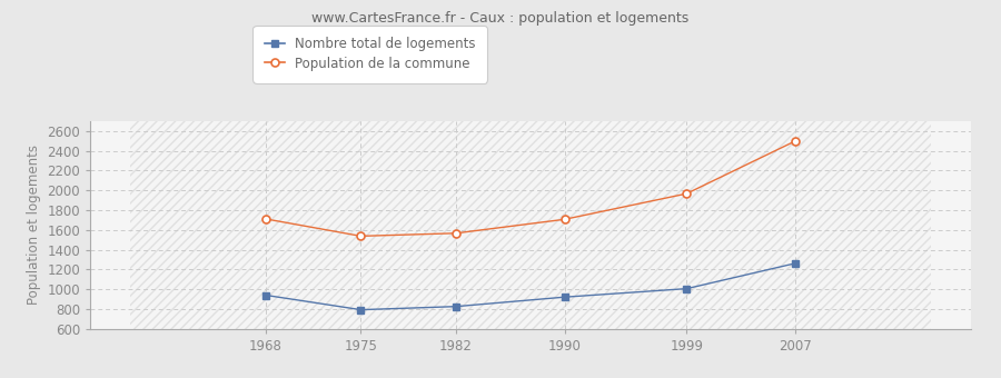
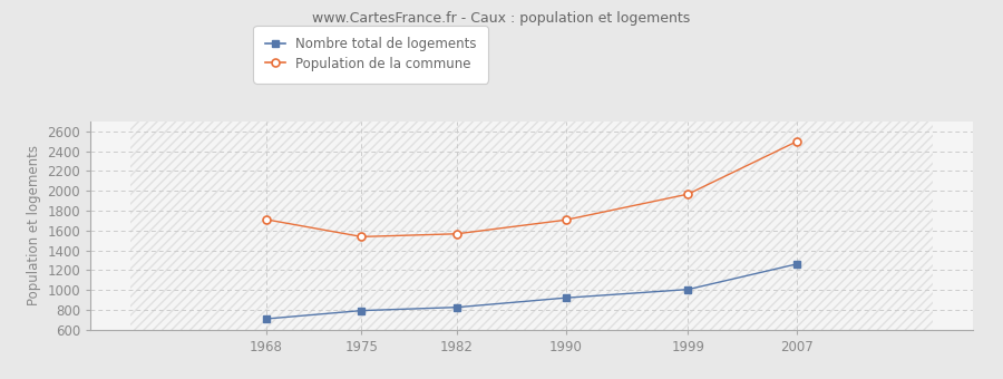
Nombre total de logements/1968: 940 -> 710
